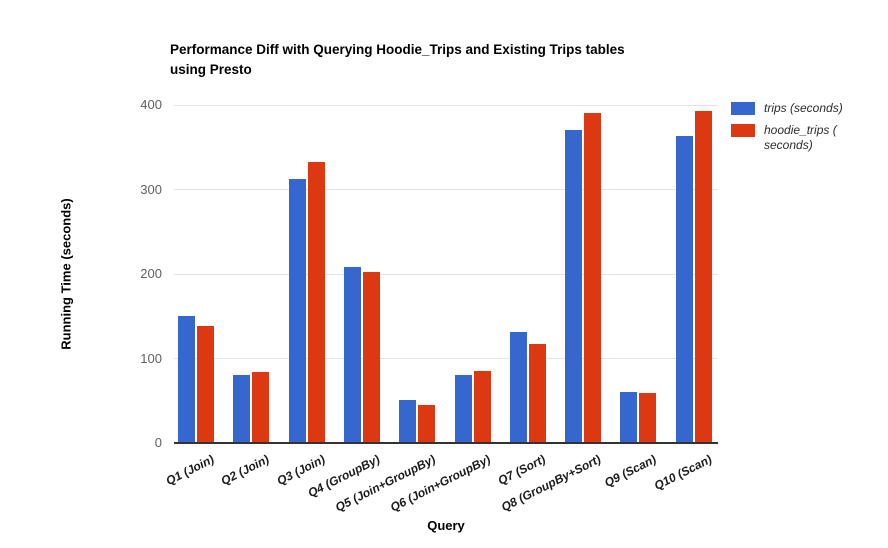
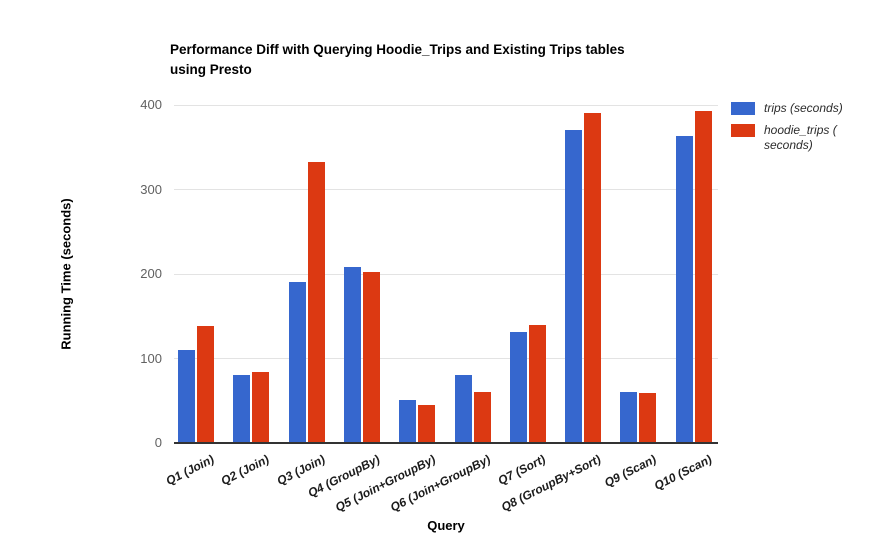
trips (seconds)/Q1 (Join): 150 -> 110
trips (seconds)/Q3 (Join): 310 -> 190
hoodie_trips ( seconds)/Q6 (Join+GroupBy): 80 -> 60
hoodie_trips ( seconds)/Q7 (Sort): 120 -> 140
